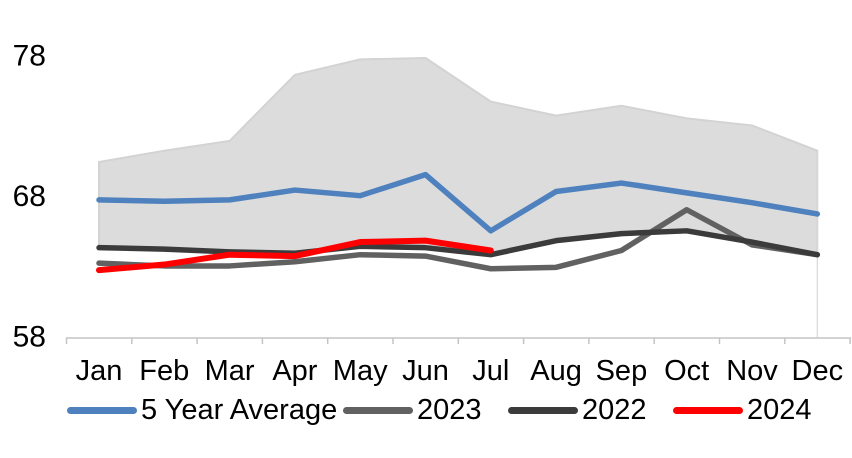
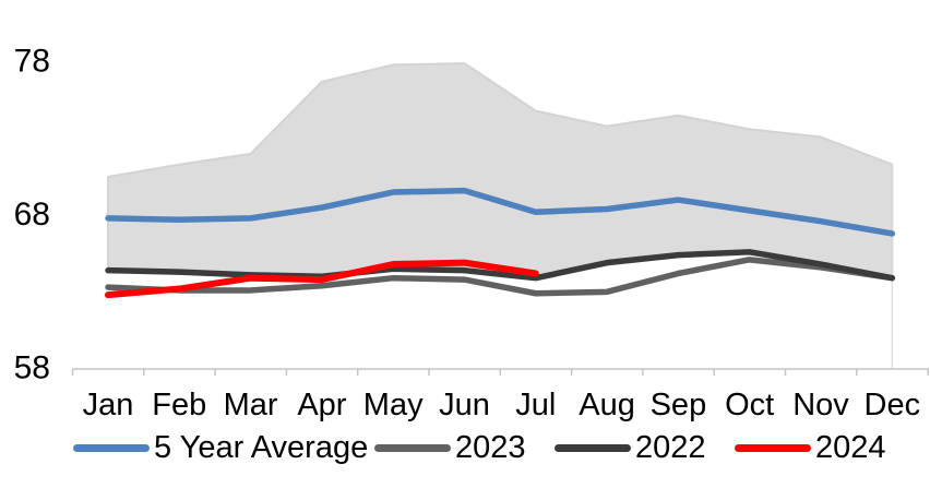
5 Year Average/May: 68.2 -> 69.6
5 Year Average/Jul: 65.7 -> 68.3
2023/Oct: 67.2 -> 65.2
